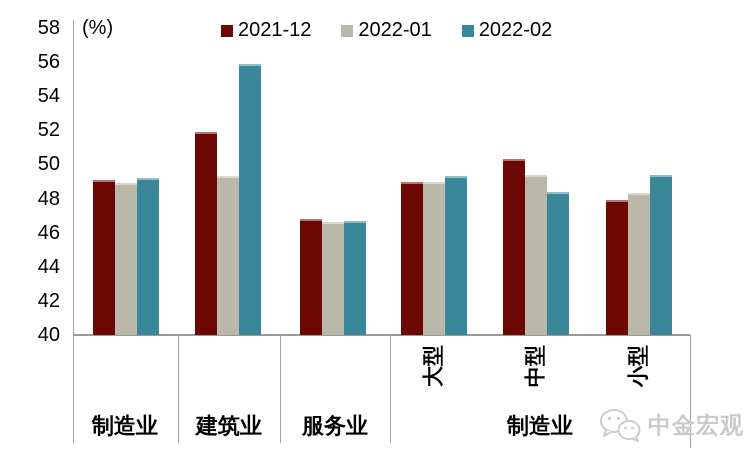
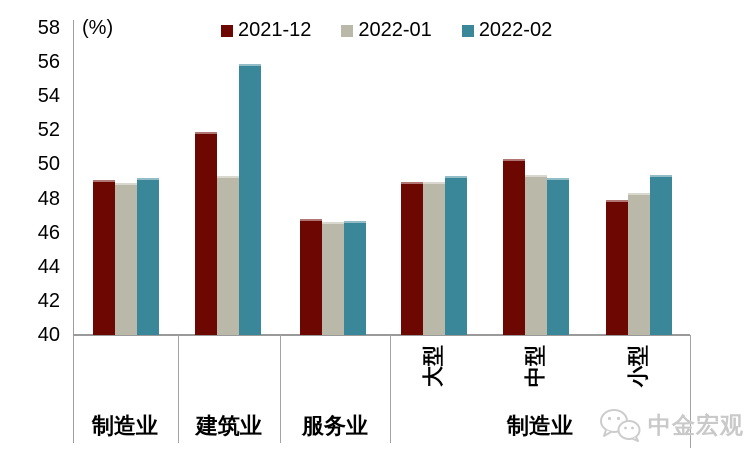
2022-02/中型: 48.4 -> 49.2
